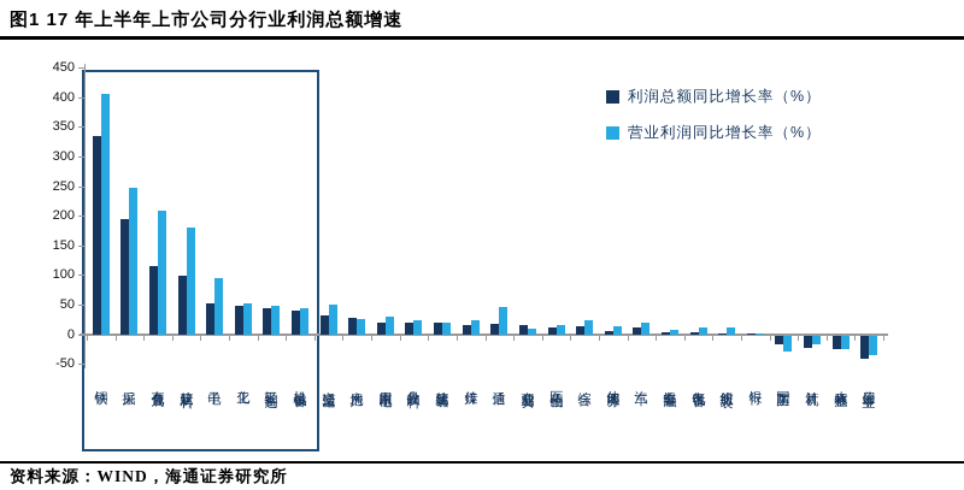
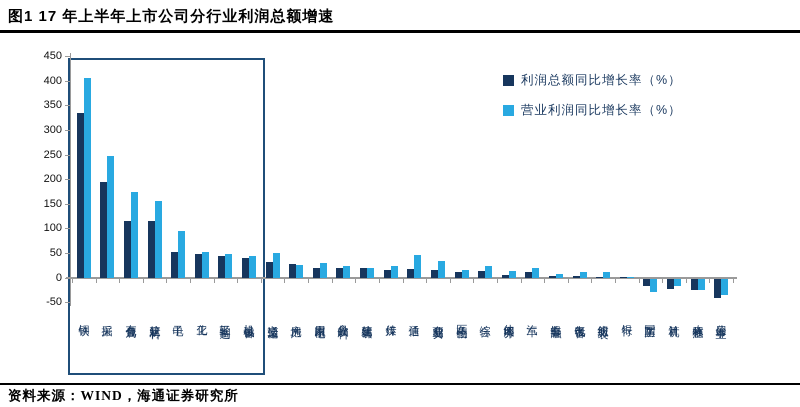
营业利润同比增长率（%）/有色金属: 210 -> 170
利润总额同比增长率（%）/建筑材料: 100 -> 120
营业利润同比增长率（%）/建筑材料: 180 -> 160
营业利润同比增长率（%）/商业贸易: 10 -> 30
